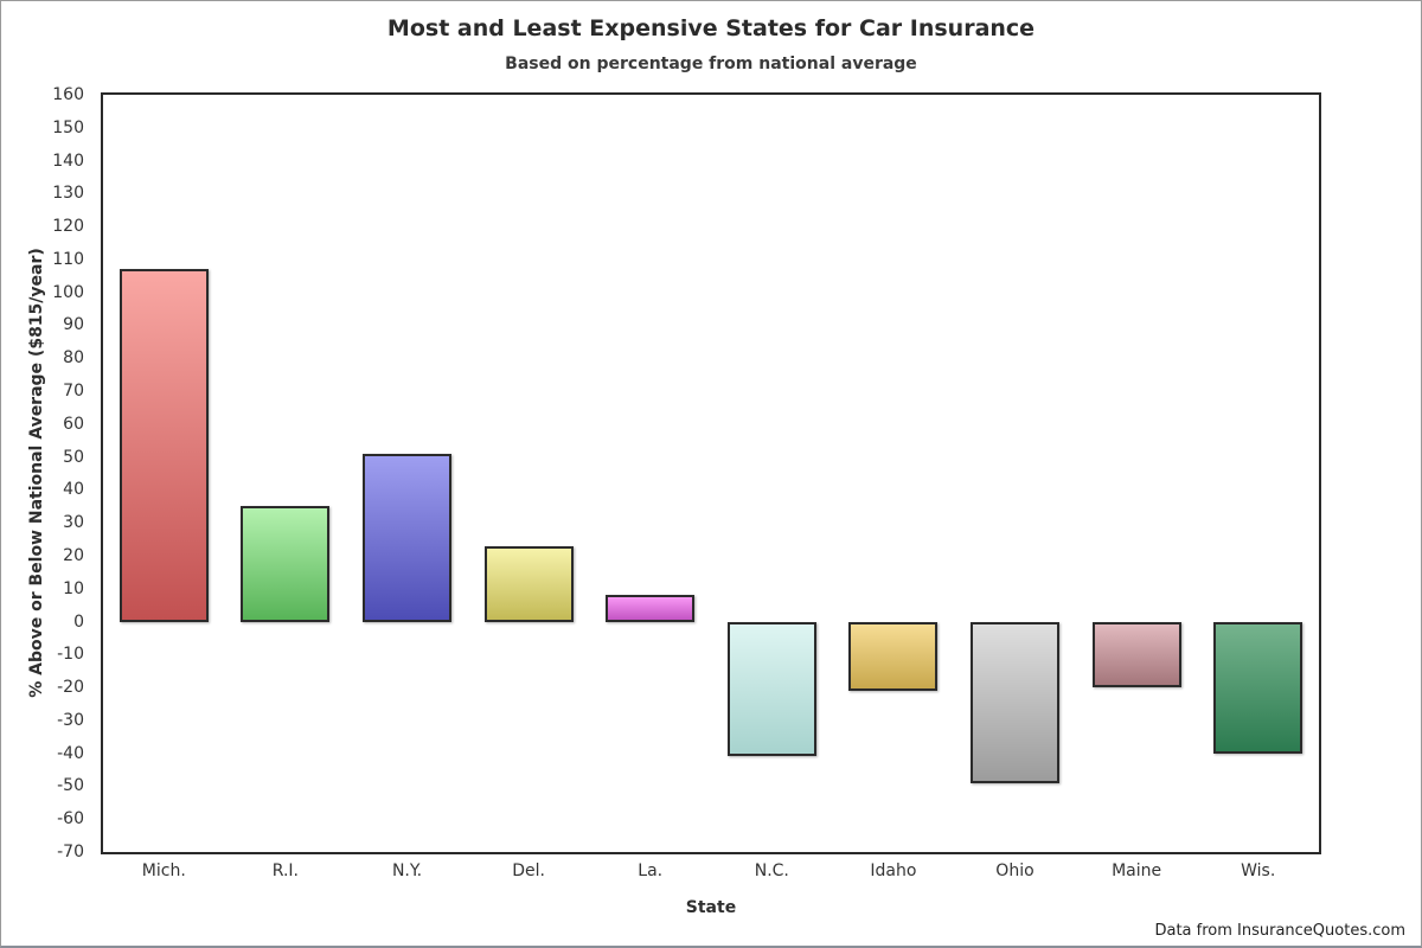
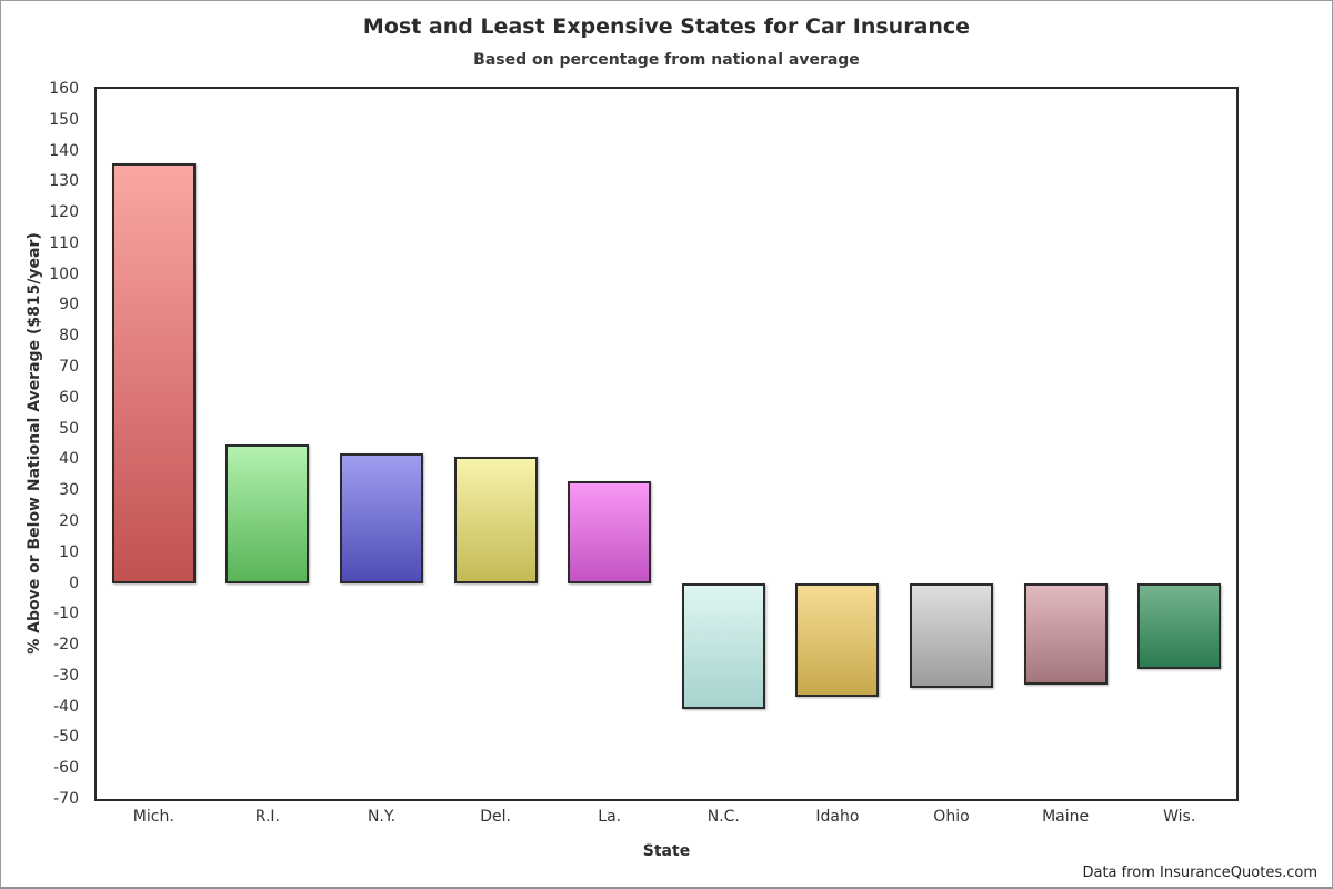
Mich.: 107 -> 136
R.I.: 35 -> 45
N.Y.: 51 -> 42
Del.: 23 -> 41
La.: 8 -> 33
Idaho: -21 -> -37
Ohio: -49 -> -34
Maine: -20 -> -33
Wis.: -40 -> -28
